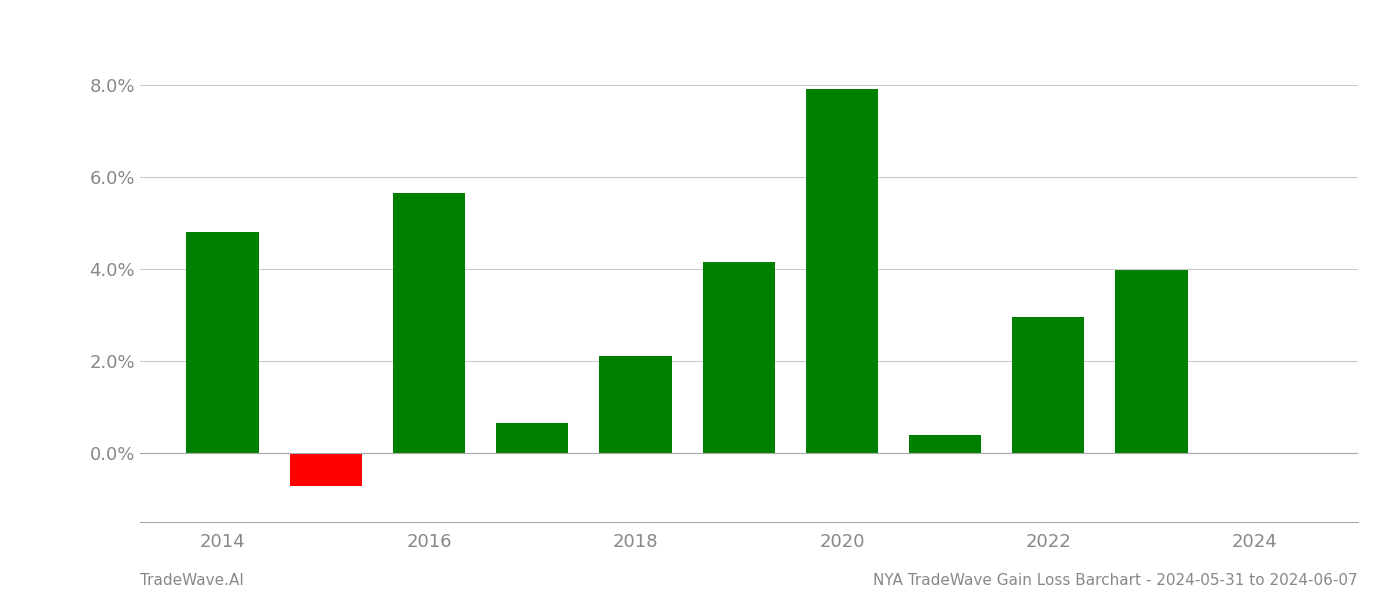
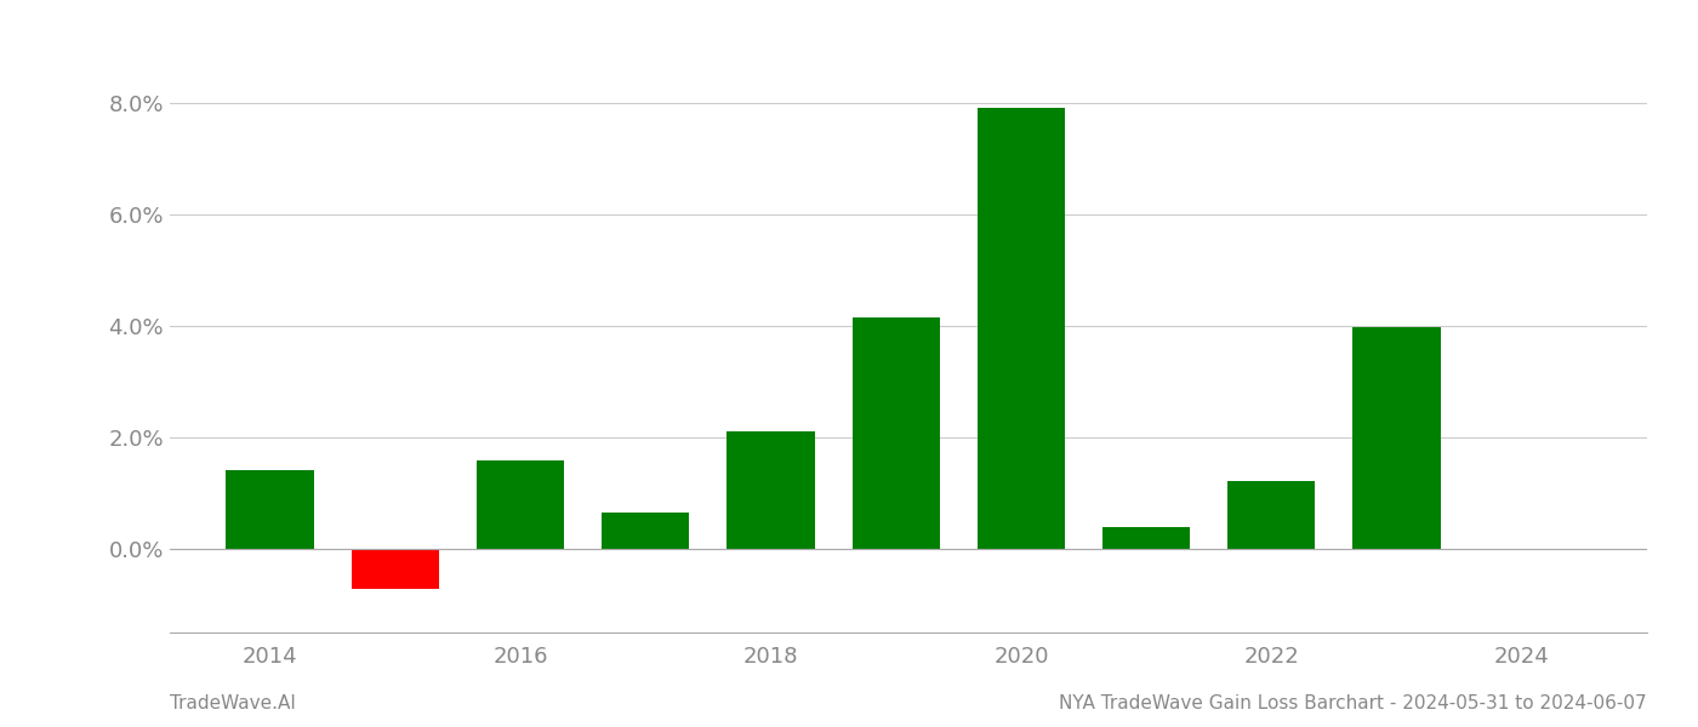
2014: 4.80% -> 1.42%
2016: 5.65% -> 1.58%
2022: 2.95% -> 1.22%
